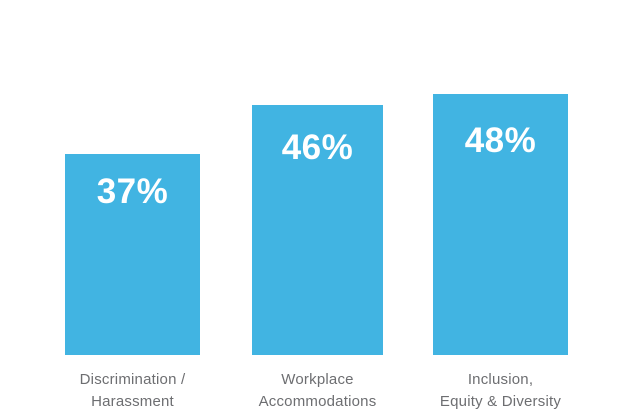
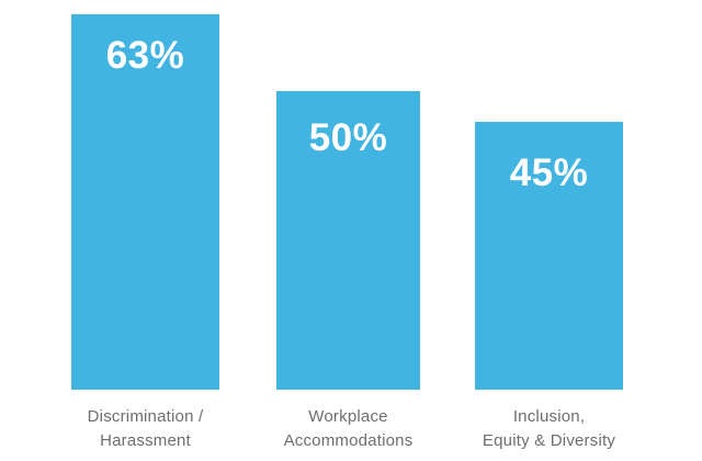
Discrimination / Harassment: 37% -> 63%
Workplace Accommodations: 46% -> 50%
Inclusion, Equity & Diversity: 48% -> 45%
